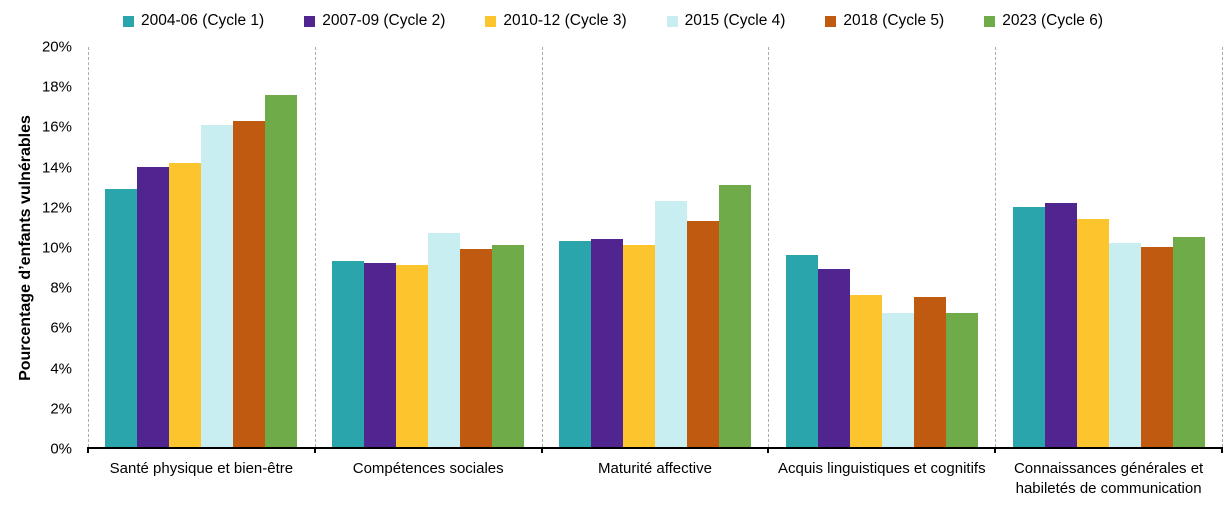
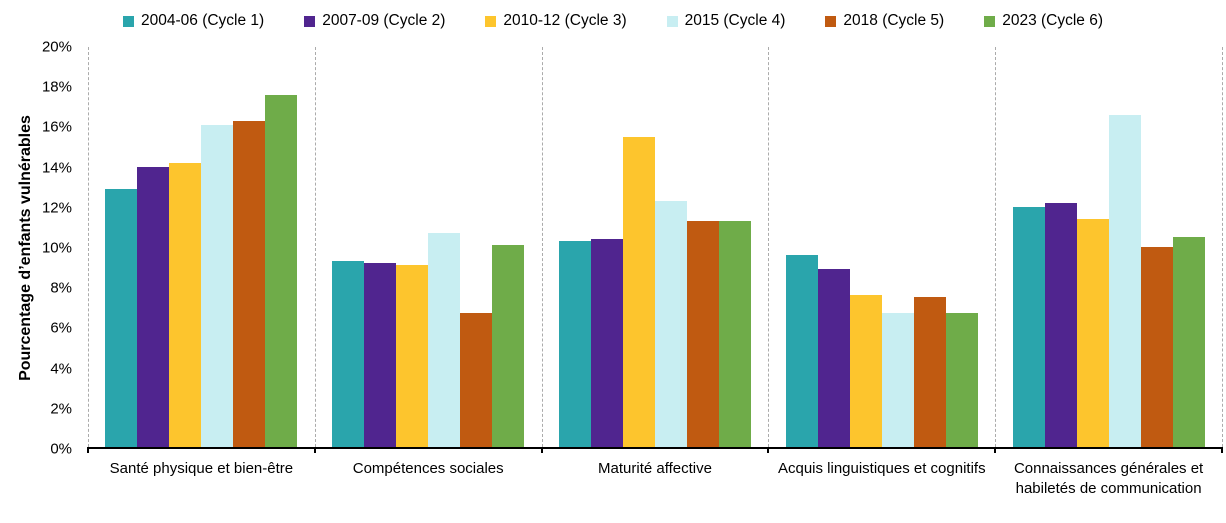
2018 (Cycle 5)/Compétences sociales: 9.9% -> 6.7%
2010-12 (Cycle 3)/Maturité affective: 10.1% -> 15.5%
2023 (Cycle 6)/Maturité affective: 13.1% -> 11.3%
2015 (Cycle 4)/Connaissances générales et habiletés de communication: 10.2% -> 16.6%
